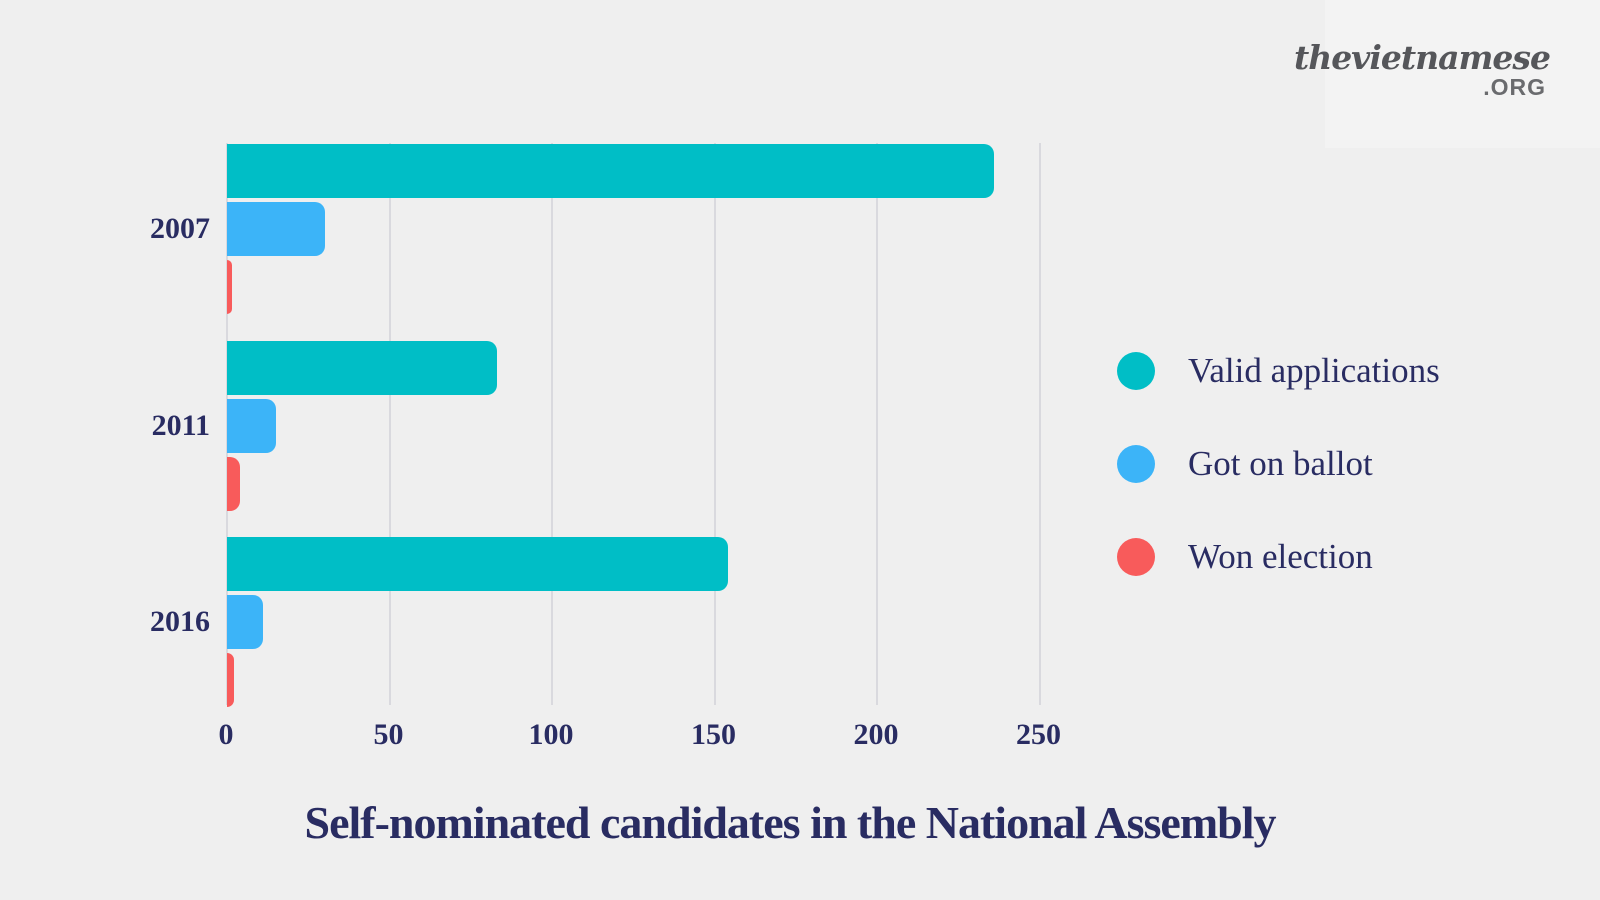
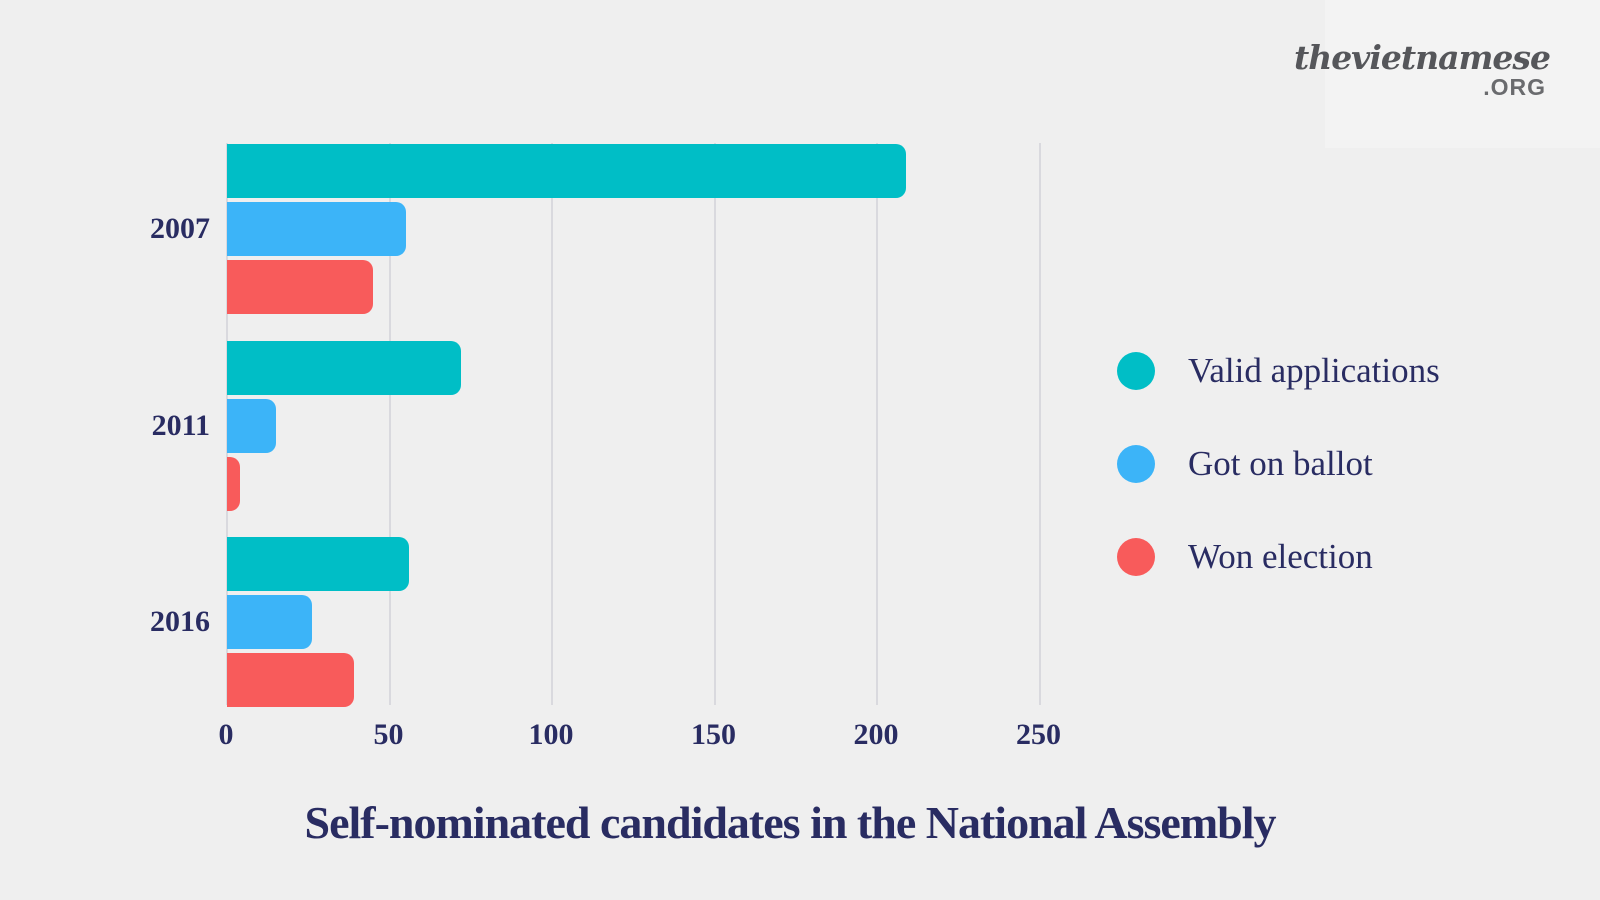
Valid applications/2007: 236 -> 209
Got on ballot/2007: 30 -> 55
Won election/2007: 1 -> 45
Valid applications/2011: 83 -> 72
Valid applications/2016: 154 -> 56
Got on ballot/2016: 11 -> 26
Won election/2016: 2 -> 39
